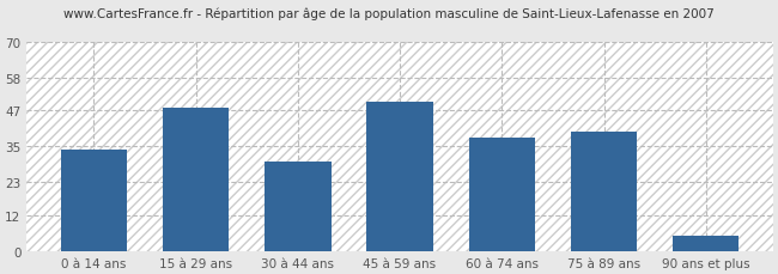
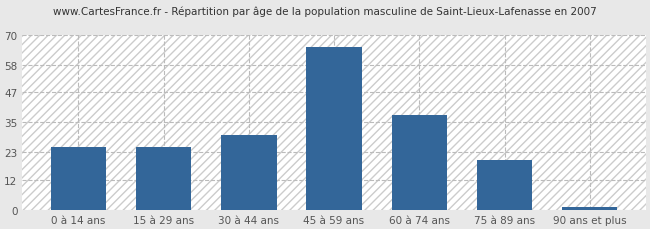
0 à 14 ans: 34 -> 25
15 à 29 ans: 48 -> 25
45 à 59 ans: 50 -> 65
75 à 89 ans: 40 -> 20
90 ans et plus: 5 -> 1
